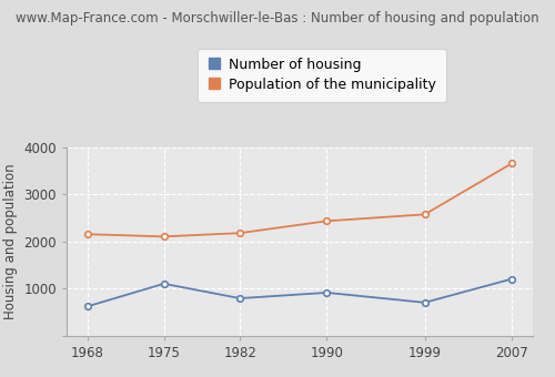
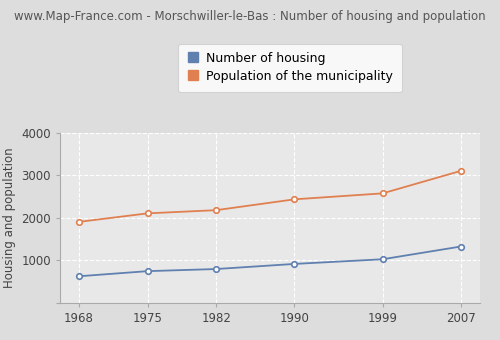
Population of the municipality/1968: 2150 -> 1900
Number of housing/1975: 1100 -> 740
Number of housing/1999: 700 -> 1020
Number of housing/2007: 1200 -> 1320
Population of the municipality/2007: 3650 -> 3100
